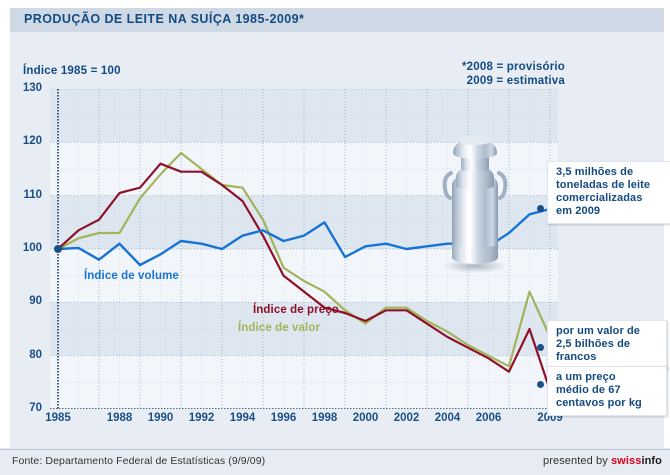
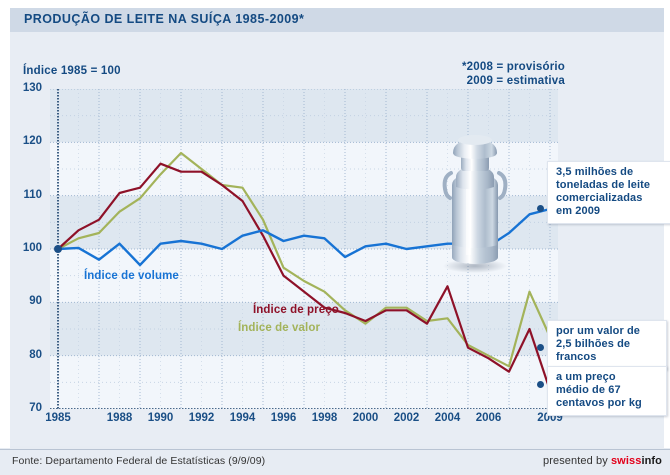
Índice de valor/1988: 103 -> 107
Índice de volume/1990: 99 -> 101
Índice de volume/1998: 105 -> 102
Índice de preço/2004: 84 -> 93
Índice de valor/2004: 84 -> 87
